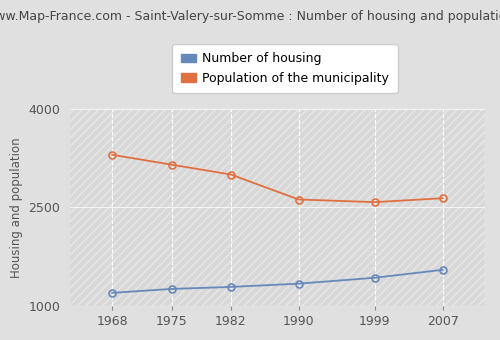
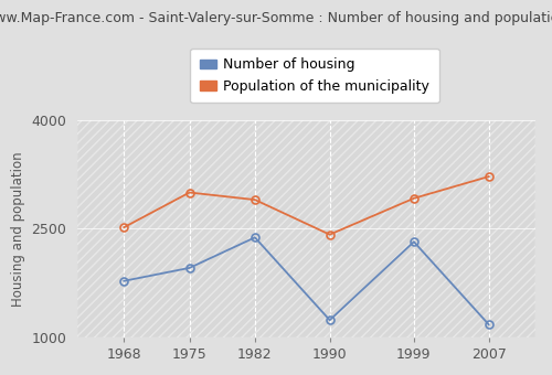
Number of housing/1968: 1200 -> 1780
Population of the municipality/1968: 3300 -> 2520
Number of housing/1975: 1260 -> 1960
Population of the municipality/1975: 3150 -> 3000
Number of housing/1982: 1290 -> 2380
Population of the municipality/1982: 3000 -> 2900
Number of housing/1990: 1340 -> 1240
Population of the municipality/1990: 2620 -> 2420
Number of housing/1999: 1430 -> 2320
Population of the municipality/1999: 2580 -> 2920
Number of housing/2007: 1550 -> 1180
Population of the municipality/2007: 2640 -> 3220
